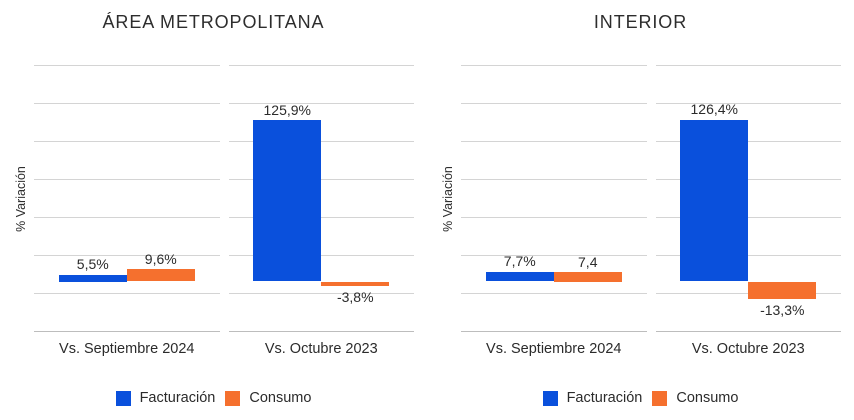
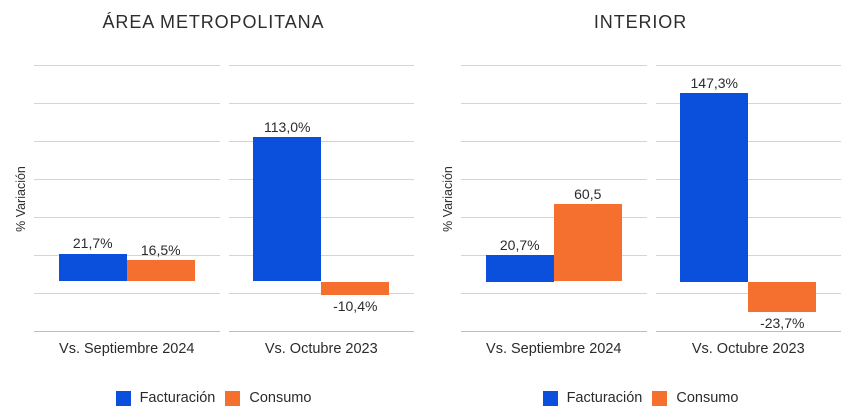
ÁREA METROPOLITANA/Facturación/Vs. Septiembre 2024: 5,5% -> 21,7%
ÁREA METROPOLITANA/Consumo/Vs. Septiembre 2024: 9,6% -> 16,5%
ÁREA METROPOLITANA/Facturación/Vs. Octubre 2023: 125,9% -> 113,0%
ÁREA METROPOLITANA/Consumo/Vs. Octubre 2023: -3,8% -> -10,4%
INTERIOR/Facturación/Vs. Septiembre 2024: 7,7% -> 20,7%
INTERIOR/Consumo/Vs. Septiembre 2024: 7,4 -> 60,5
INTERIOR/Facturación/Vs. Octubre 2023: 126,4% -> 147,3%
INTERIOR/Consumo/Vs. Octubre 2023: -13,3% -> -23,7%
